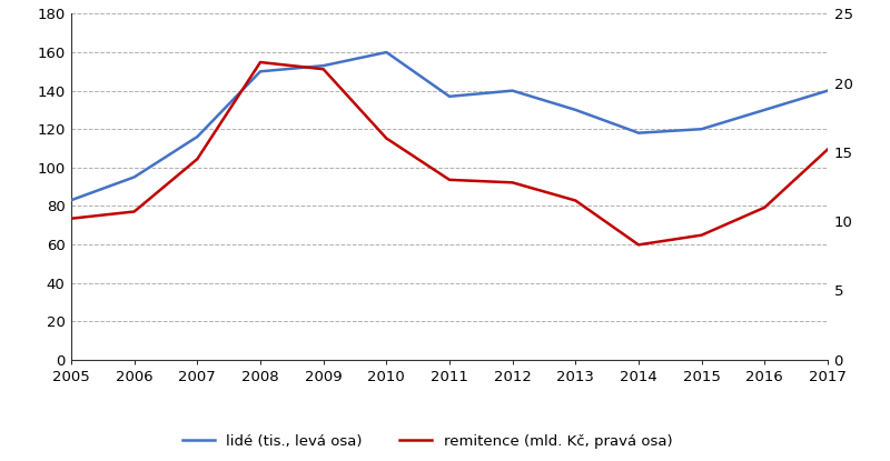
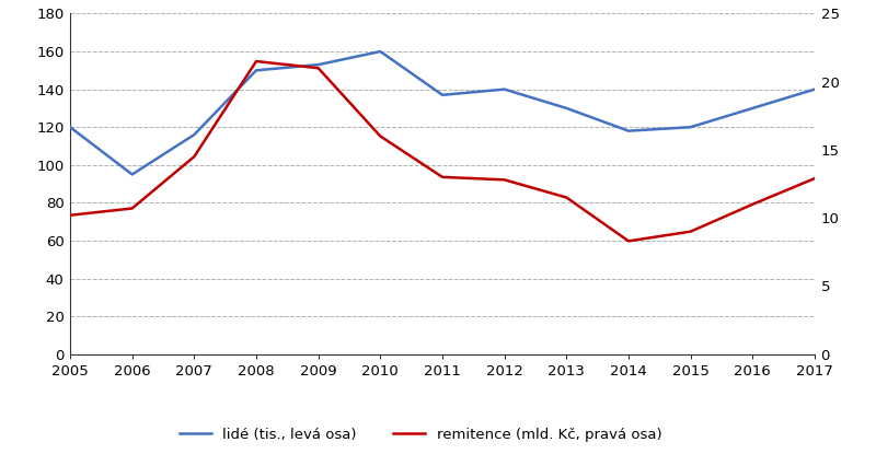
lidé (tis., levá osa)/2005: 83 -> 120
remitence (mld. Kč, pravá osa)/2017: 15.2 -> 12.9
